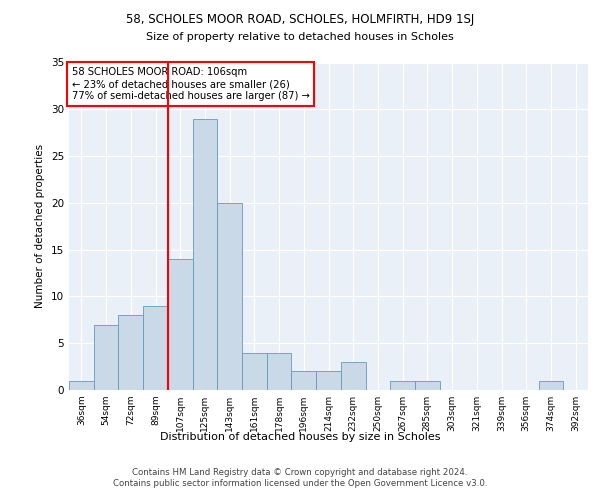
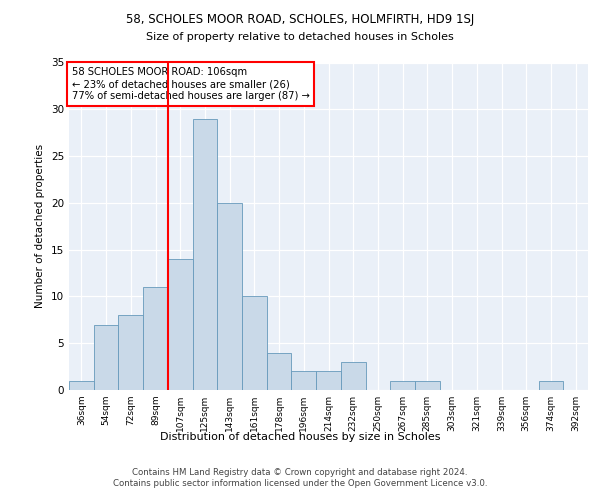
89sqm: 9 -> 11
161sqm: 4 -> 10
